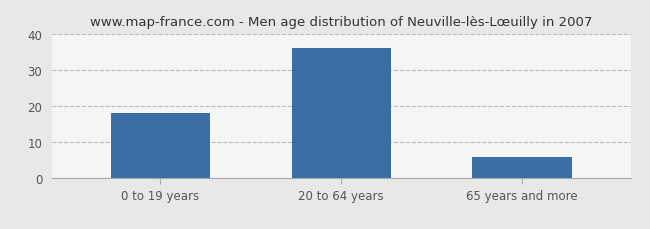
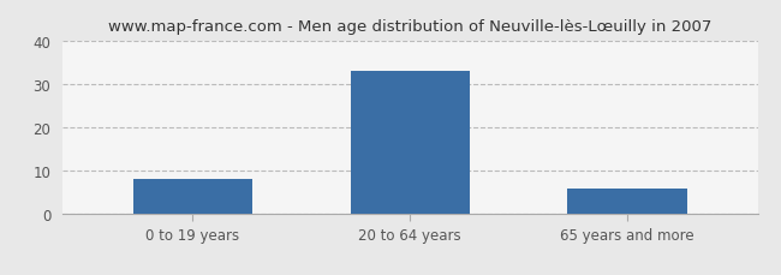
0 to 19 years: 18 -> 8
20 to 64 years: 36 -> 33
